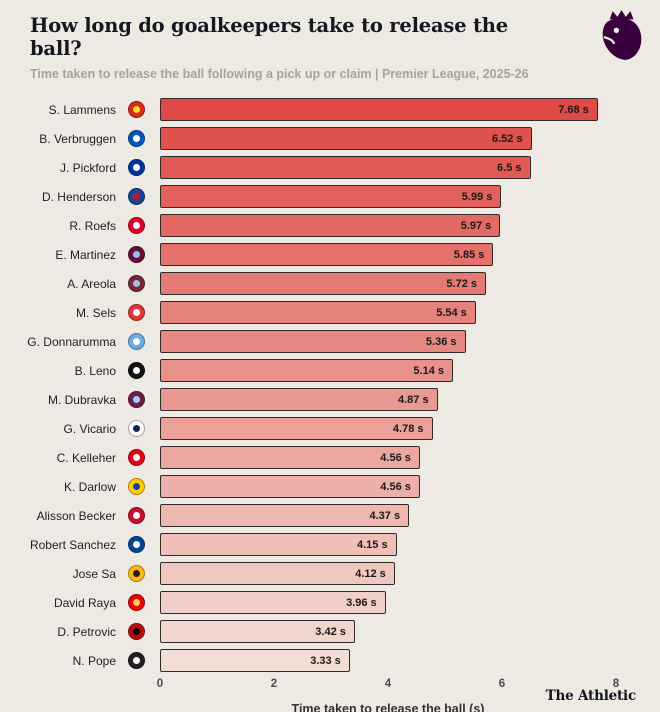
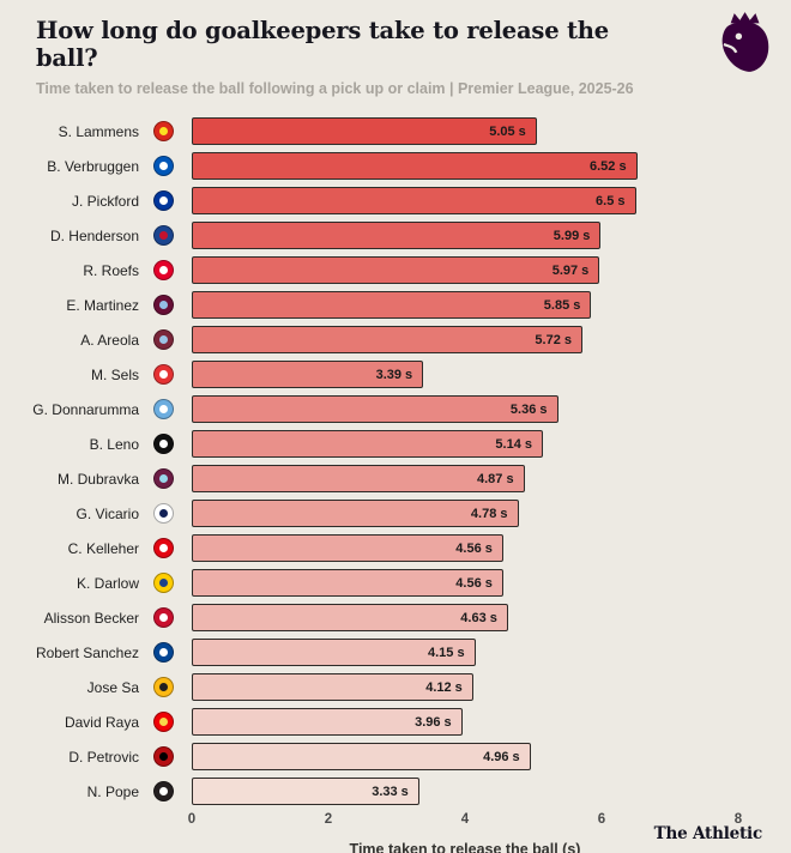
S. Lammens: 7.68 -> 5.05
M. Sels: 5.54 -> 3.39
Alisson Becker: 4.37 -> 4.63
D. Petrovic: 3.42 -> 4.96
